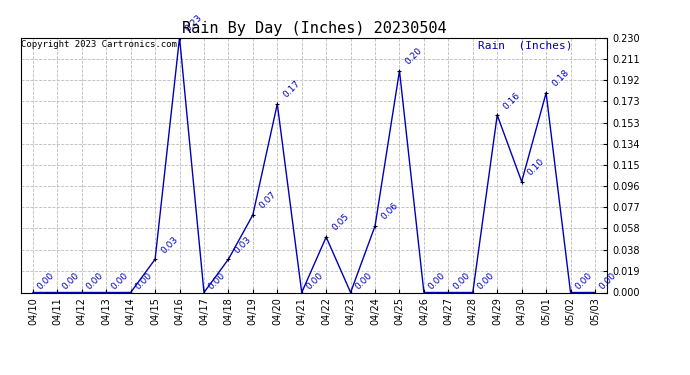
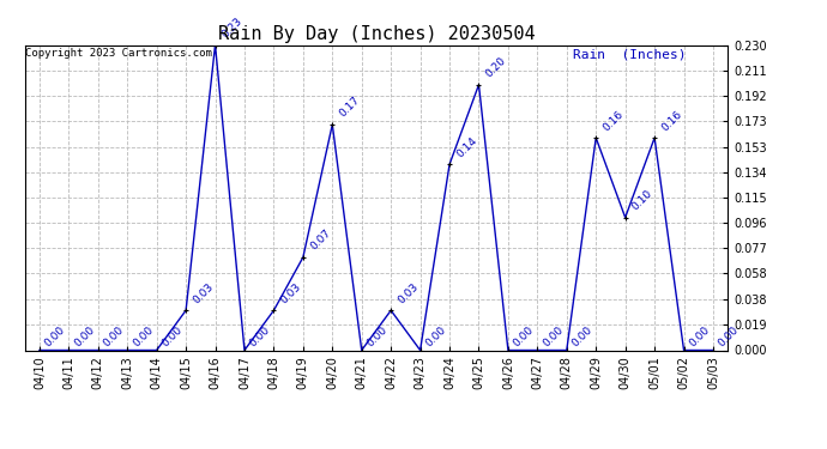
04/22: 0.05 -> 0.03
04/24: 0.06 -> 0.14
05/01: 0.18 -> 0.16
